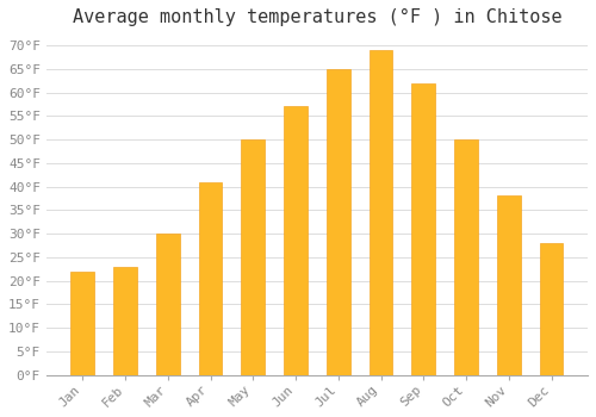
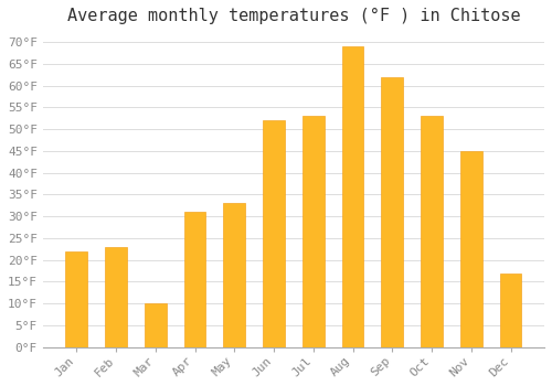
Mar: 30°F -> 10°F
Apr: 41°F -> 31°F
May: 50°F -> 33°F
Jun: 57°F -> 52°F
Jul: 65°F -> 53°F
Oct: 50°F -> 53°F
Nov: 38°F -> 45°F
Dec: 28°F -> 17°F
